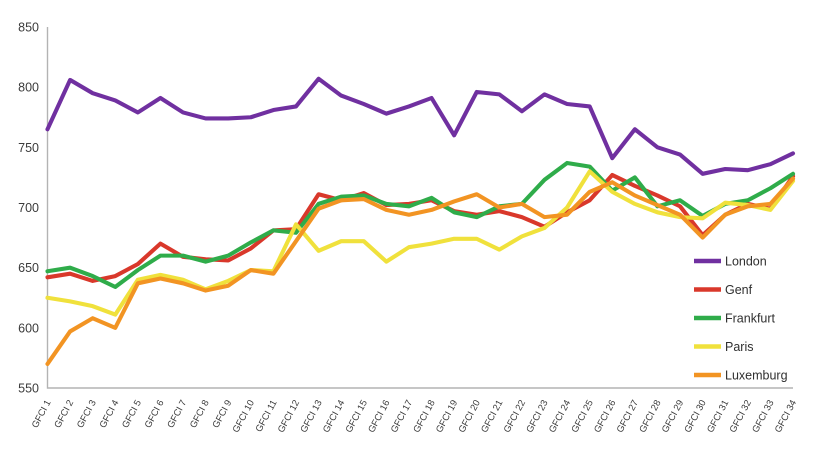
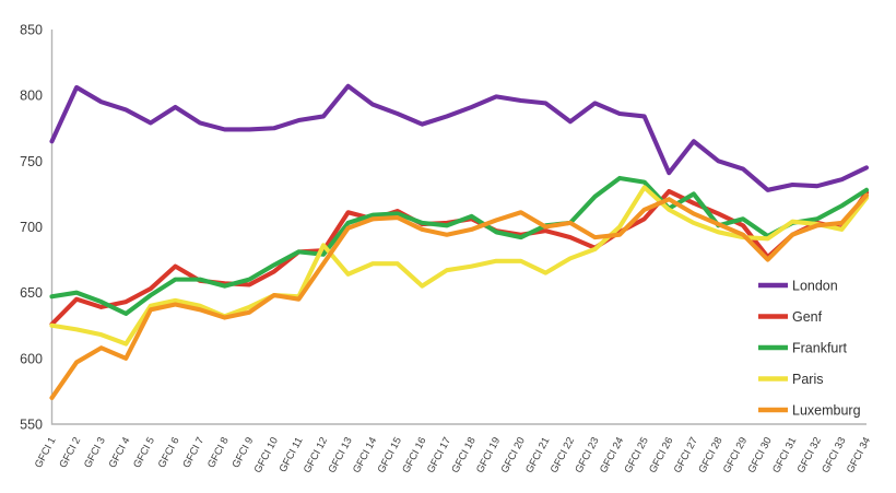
Genf/GFCI 1: 642 -> 626
London/GFCI 19: 760 -> 799
